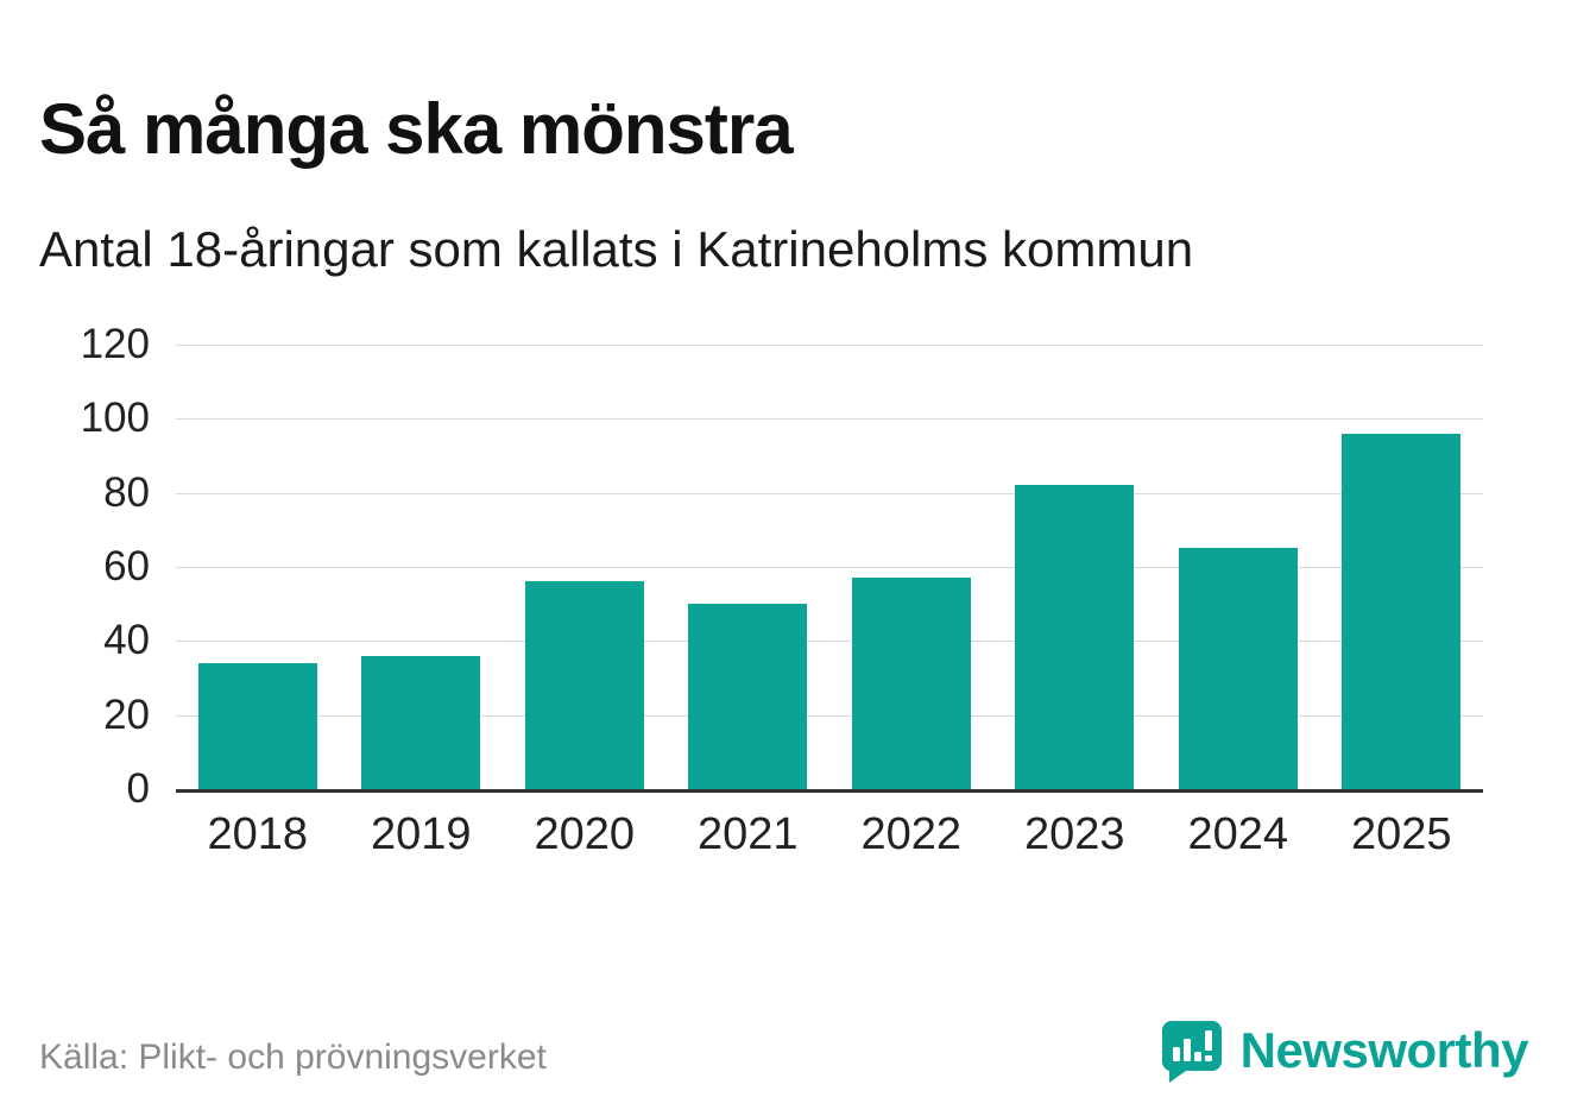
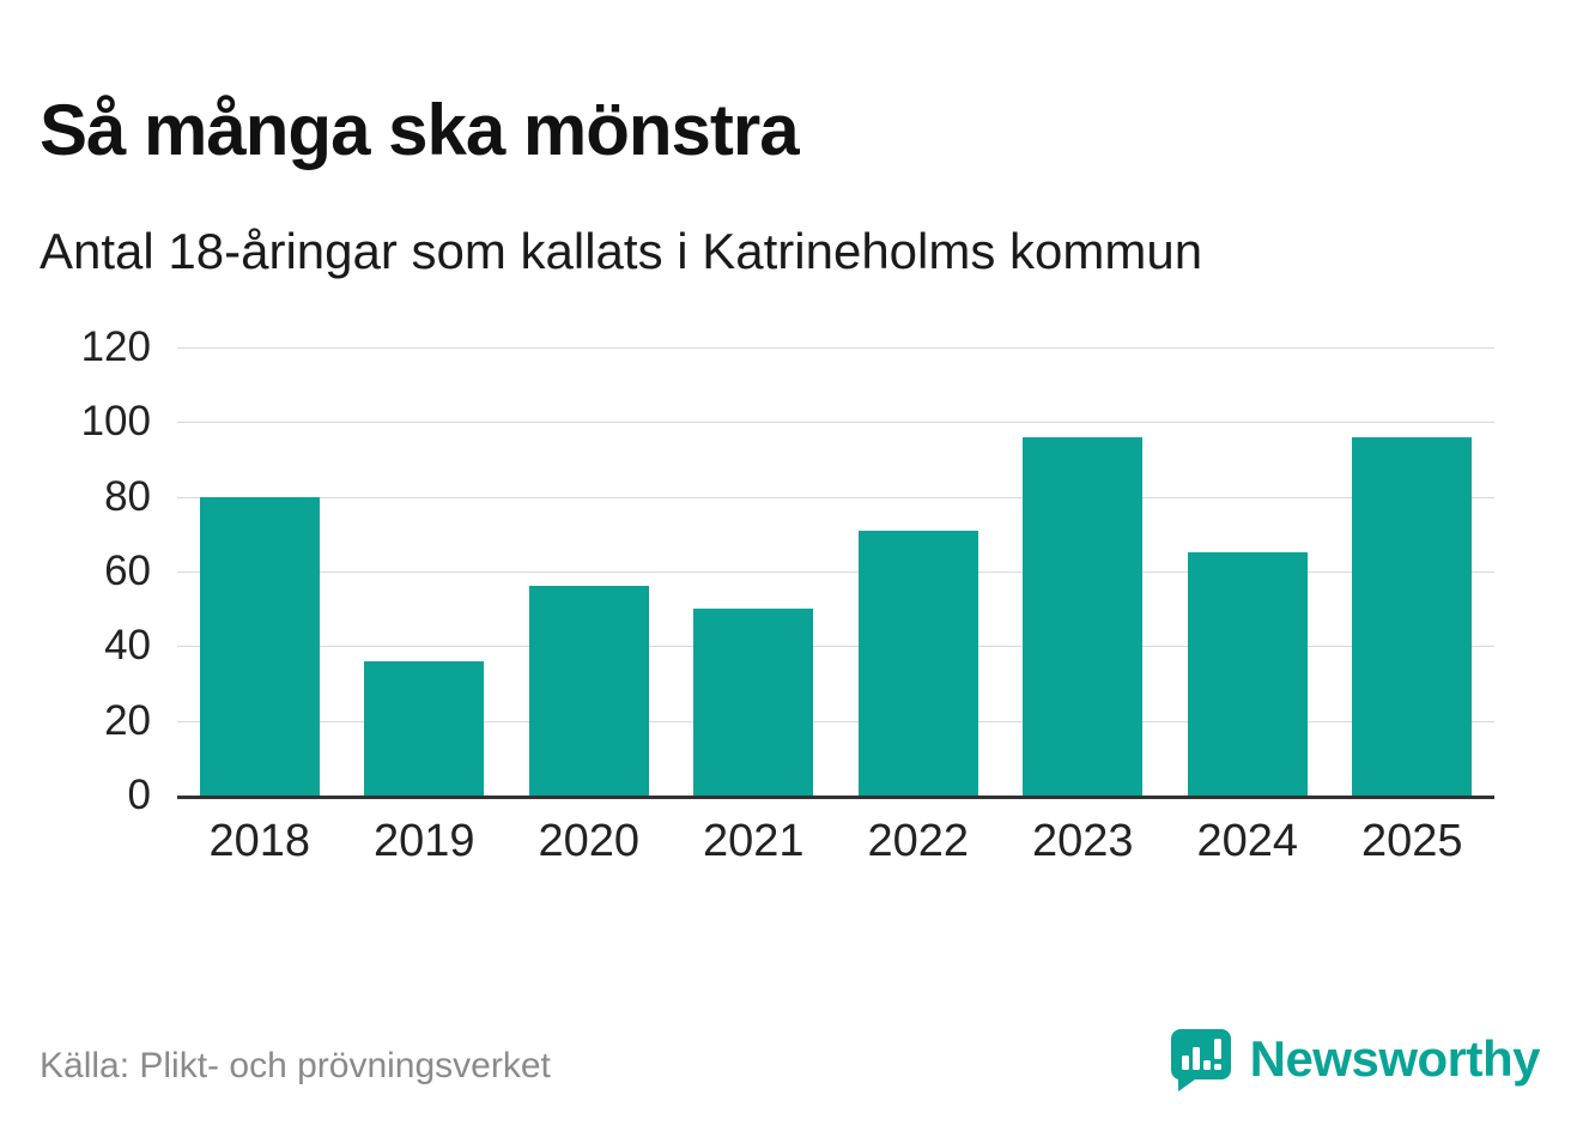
2018: 34 -> 80
2022: 57 -> 71
2023: 82 -> 96
